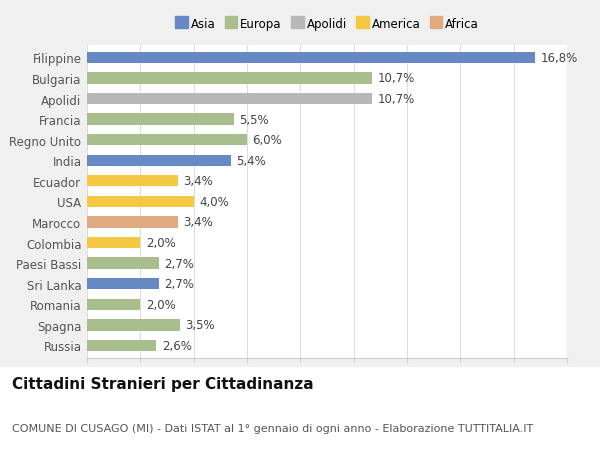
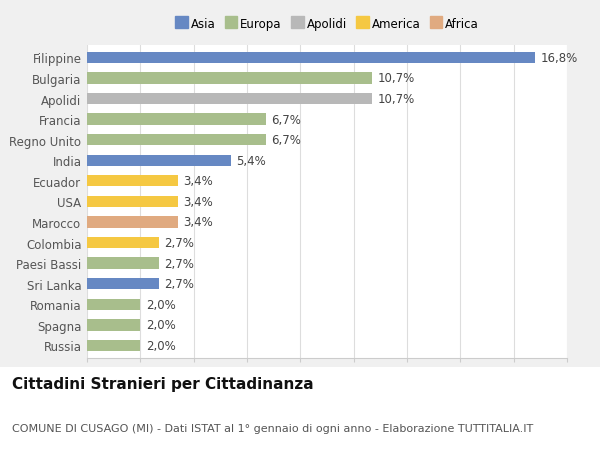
Francia: 5,5% -> 6,7%
Regno Unito: 6,0% -> 6,7%
USA: 4,0% -> 3,4%
Colombia: 2,0% -> 2,7%
Spagna: 3,5% -> 2,0%
Russia: 2,6% -> 2,0%
